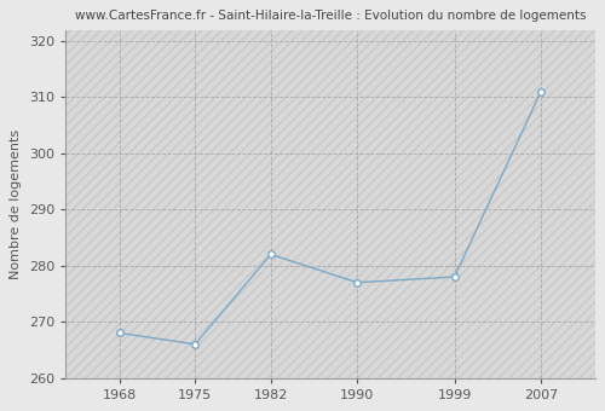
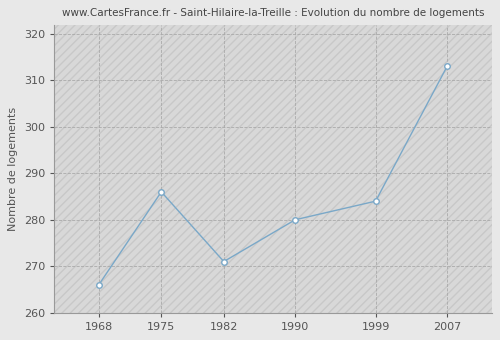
1968: 268 -> 266
1975: 266 -> 286
1982: 282 -> 271
1990: 277 -> 280
1999: 278 -> 284
2007: 311 -> 313
